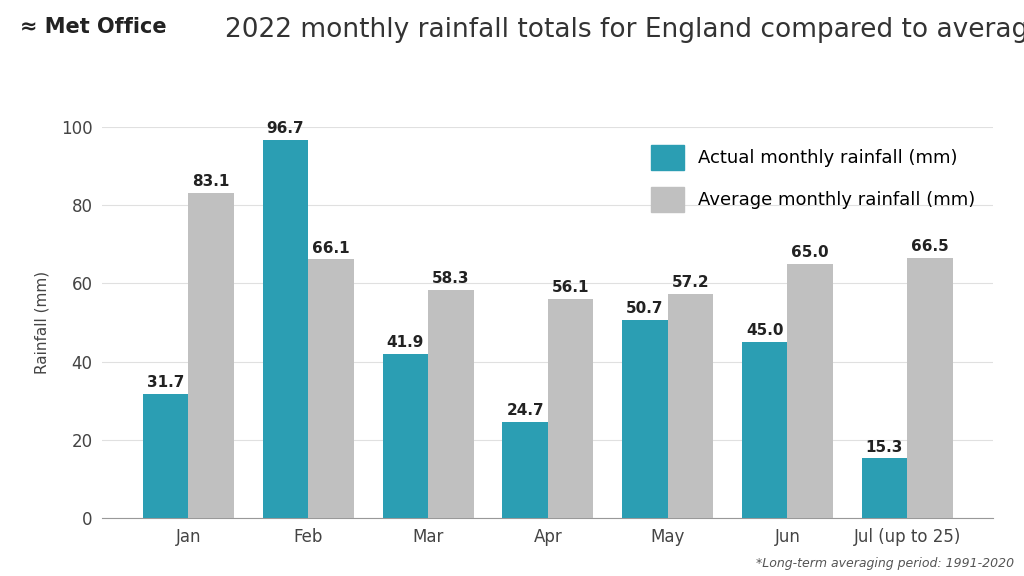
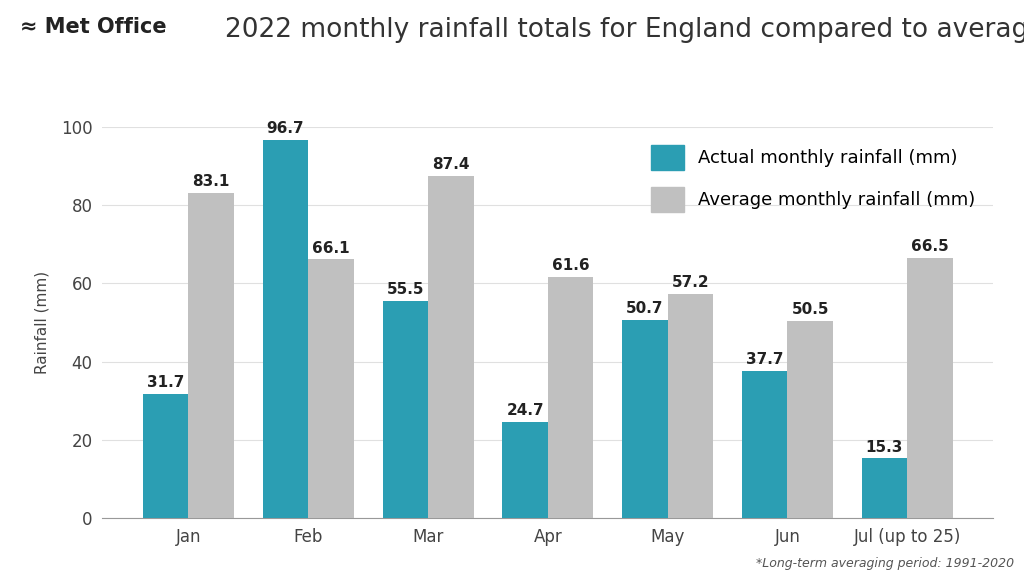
Actual monthly rainfall (mm)/Mar: 41.9 -> 55.5
Average monthly rainfall (mm)/Mar: 58.3 -> 87.4
Average monthly rainfall (mm)/Apr: 56.1 -> 61.6
Actual monthly rainfall (mm)/Jun: 45.0 -> 37.7
Average monthly rainfall (mm)/Jun: 65.0 -> 50.5
